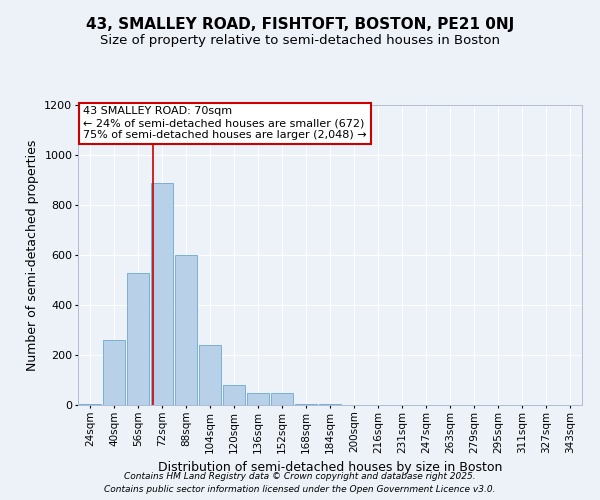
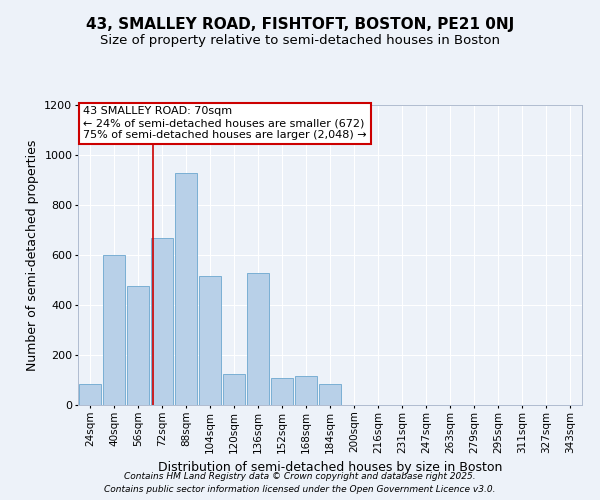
24sqm: 3 -> 85
40sqm: 260 -> 600
56sqm: 530 -> 475
72sqm: 890 -> 670
88sqm: 600 -> 930
104sqm: 240 -> 515
120sqm: 80 -> 125
136sqm: 50 -> 530
152sqm: 50 -> 110
168sqm: 5 -> 115
184sqm: 5 -> 85
